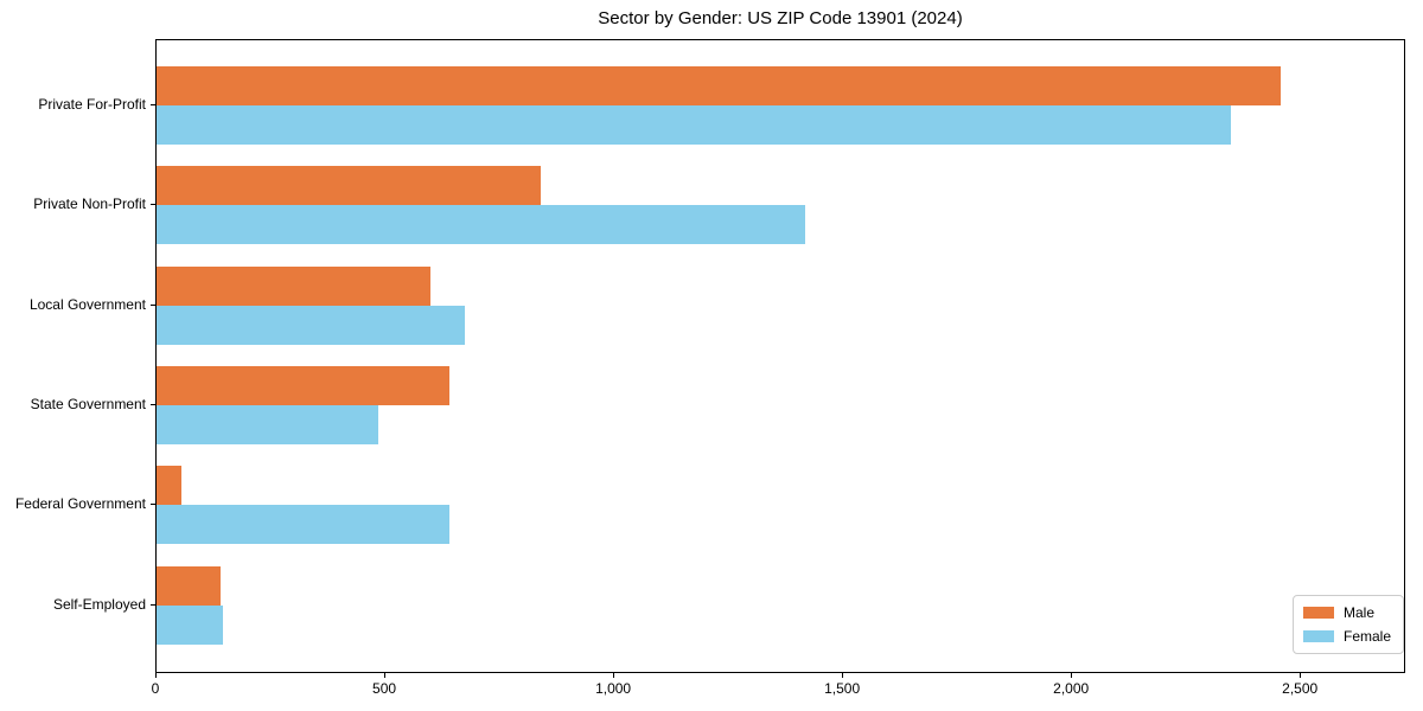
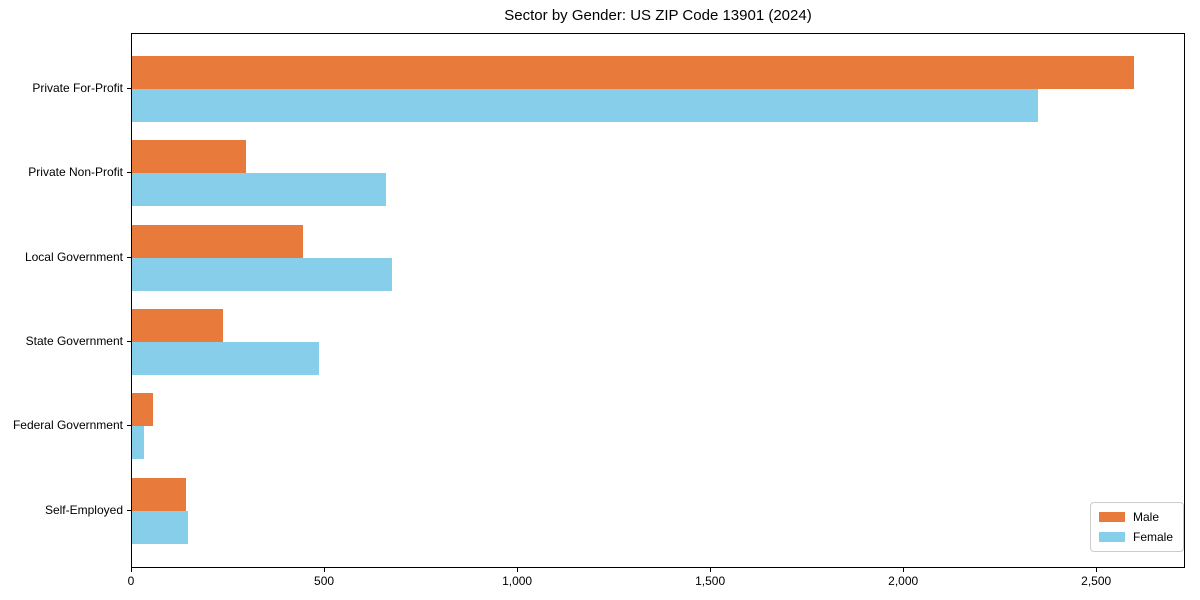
Male/Private For-Profit: 2460 -> 2600
Male/Private Non-Profit: 840 -> 300
Female/Private Non-Profit: 1420 -> 660
Male/Local Government: 600 -> 440
Male/State Government: 640 -> 240
Female/Federal Government: 640 -> 30
